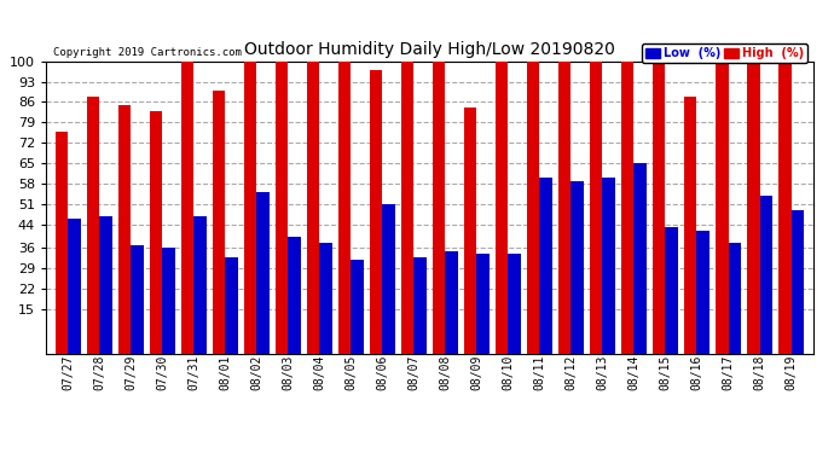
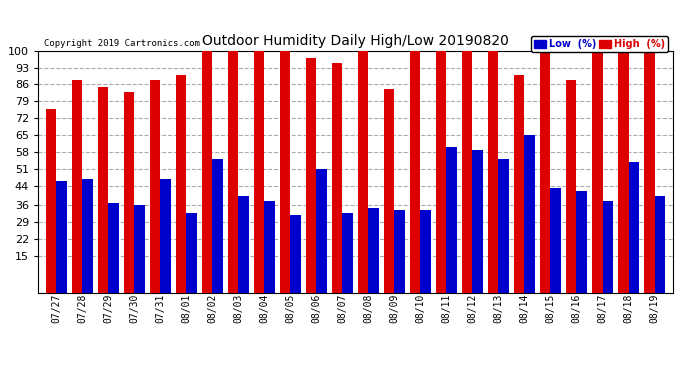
High (%)/07/31: 100 -> 88
High (%)/08/07: 100 -> 95
Low (%)/08/13: 60 -> 55
High (%)/08/14: 100 -> 90
Low (%)/08/19: 49 -> 40
